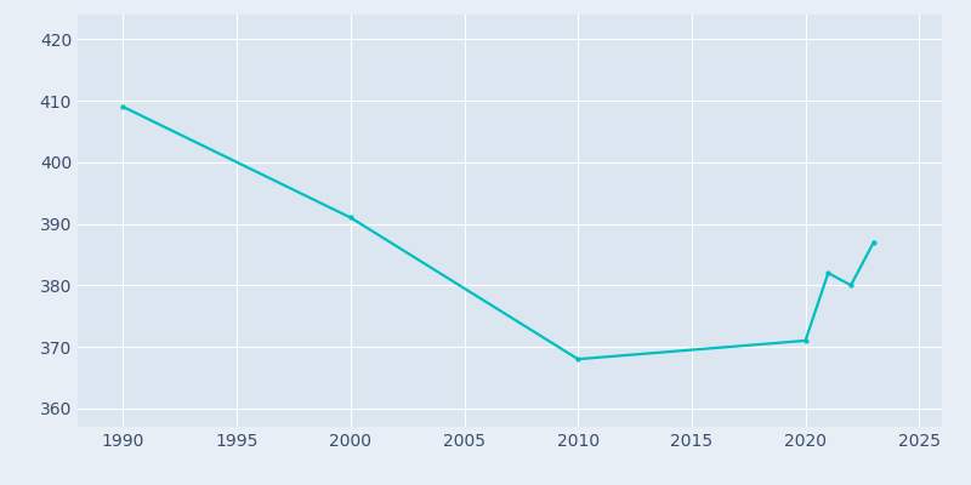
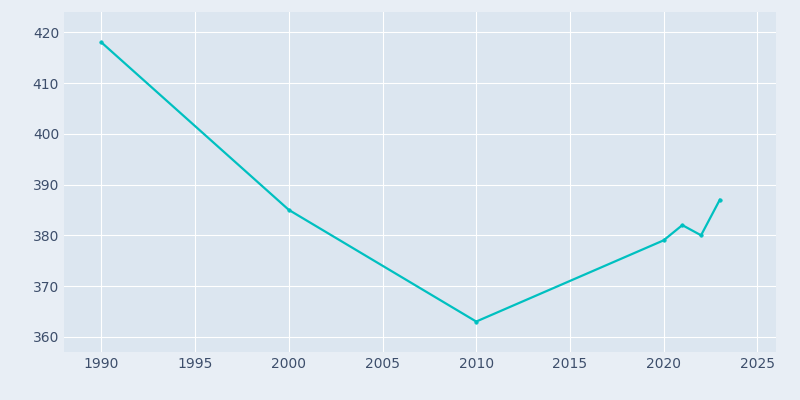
1990: 409 -> 418
2000: 391 -> 385
2010: 368 -> 363
2020: 371 -> 379
